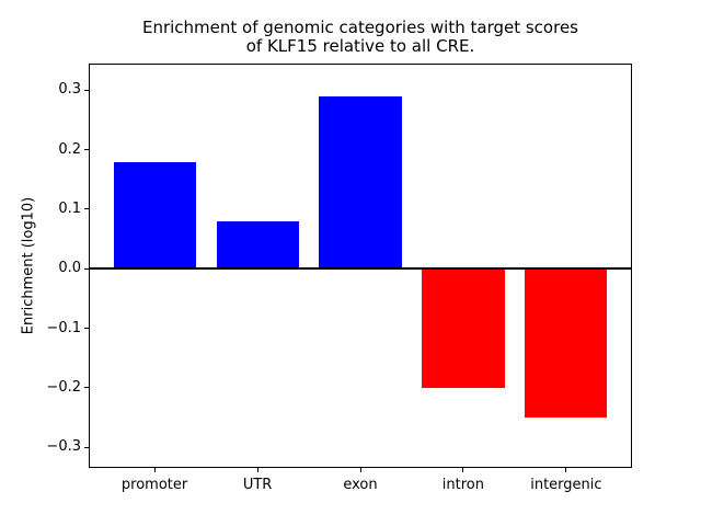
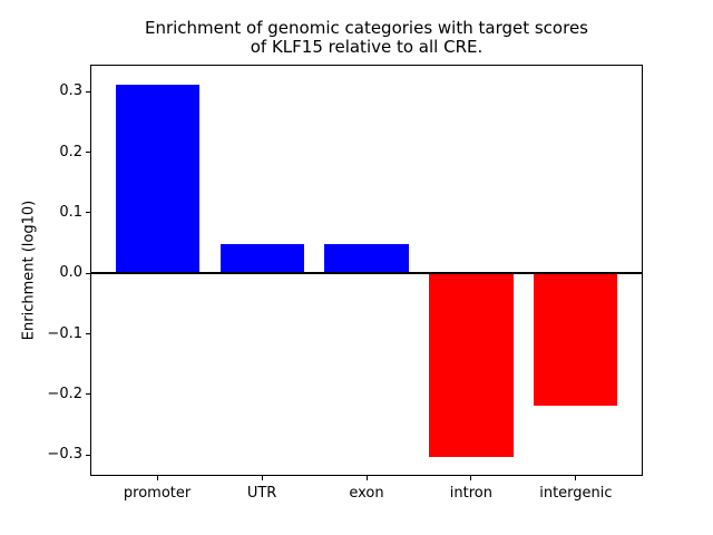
promoter: 0.18 -> 0.31
UTR: 0.08 -> 0.05
exon: 0.29 -> 0.05
intron: -0.20 -> -0.30
intergenic: -0.25 -> -0.22
